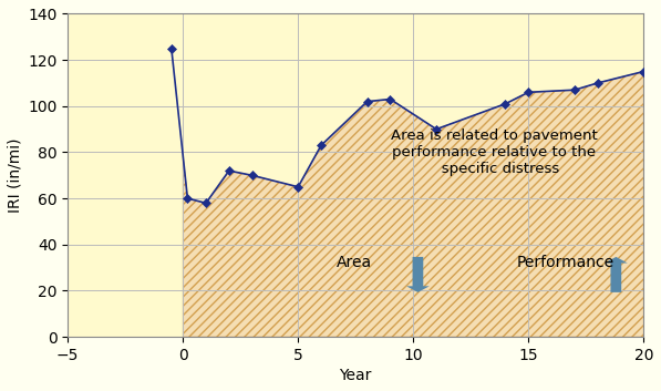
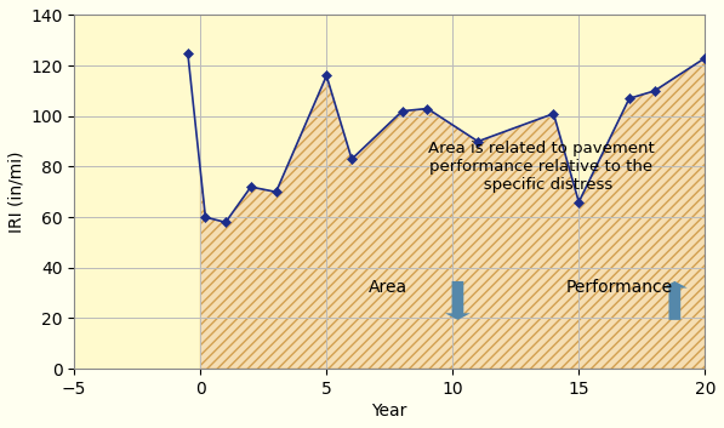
5: 65 -> 116
15: 106 -> 66
20: 115 -> 123
